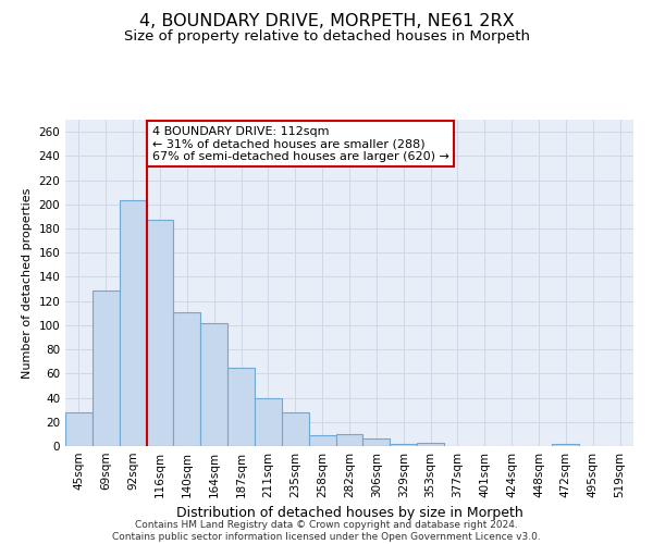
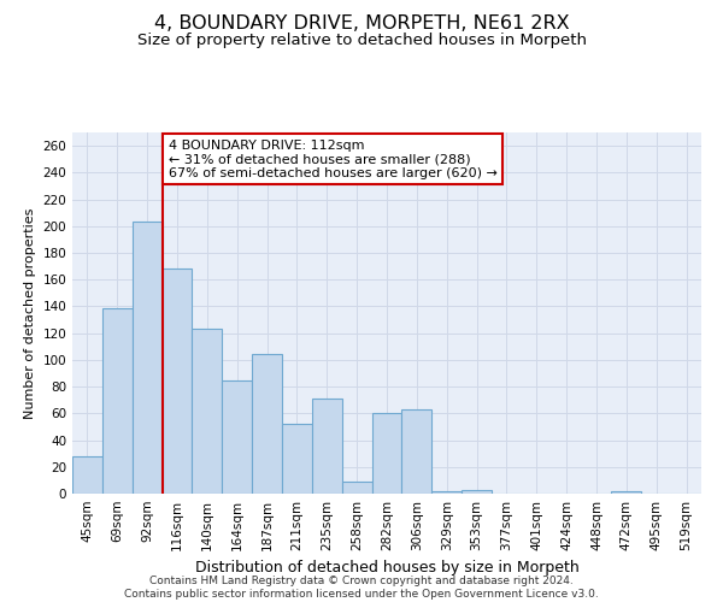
69sqm: 129 -> 139
116sqm: 187 -> 168
140sqm: 111 -> 123
164sqm: 102 -> 85
187sqm: 65 -> 104
211sqm: 40 -> 52
235sqm: 28 -> 71
282sqm: 10 -> 60
306sqm: 6 -> 63
